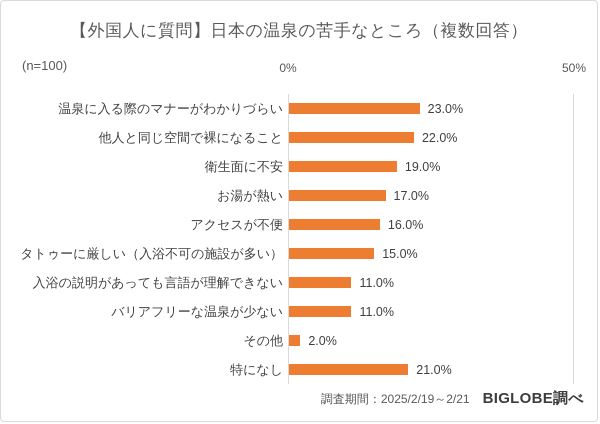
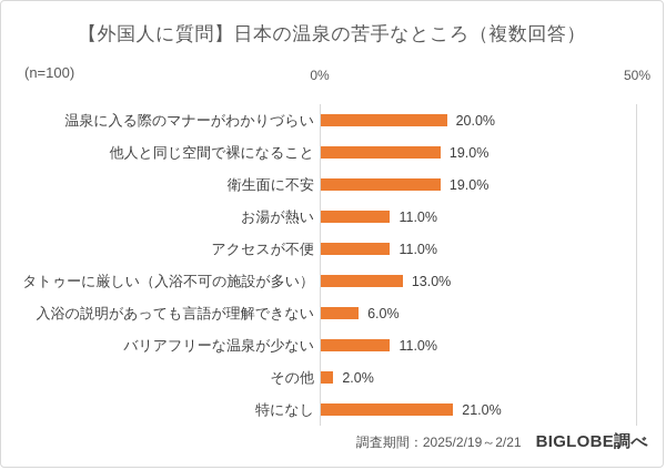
温泉に入る際のマナーがわかりづらい: 23.0% -> 20.0%
他人と同じ空間で裸になること: 22.0% -> 19.0%
お湯が熱い: 17.0% -> 11.0%
アクセスが不便: 16.0% -> 11.0%
タトゥーに厳しい（入浴不可の施設が多い）: 15.0% -> 13.0%
入浴の説明があっても言語が理解できない: 11.0% -> 6.0%
